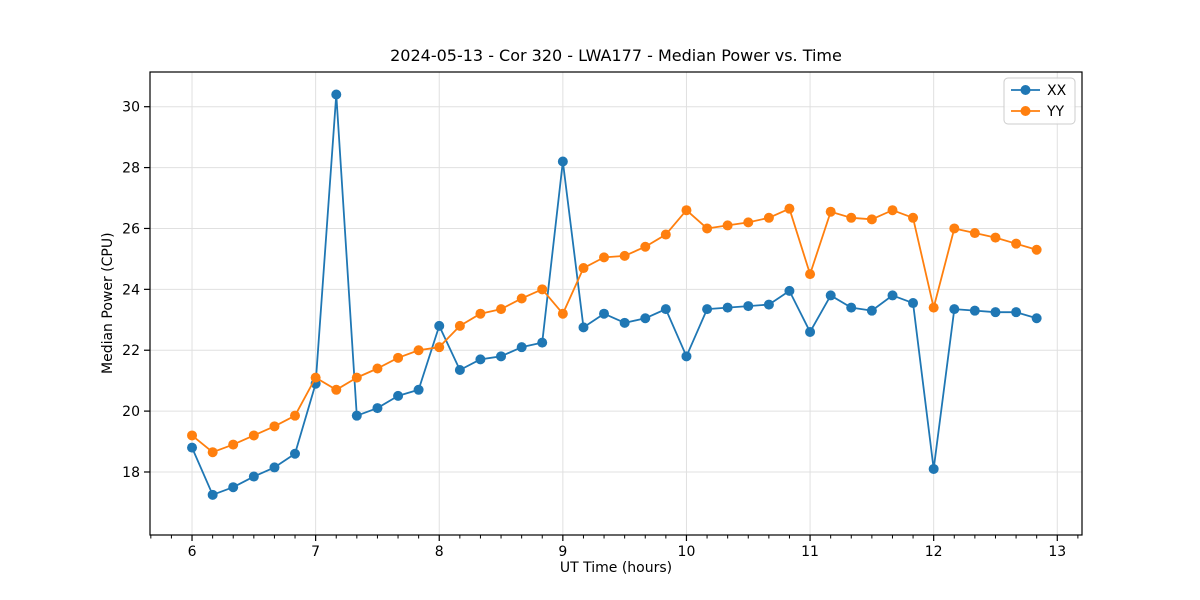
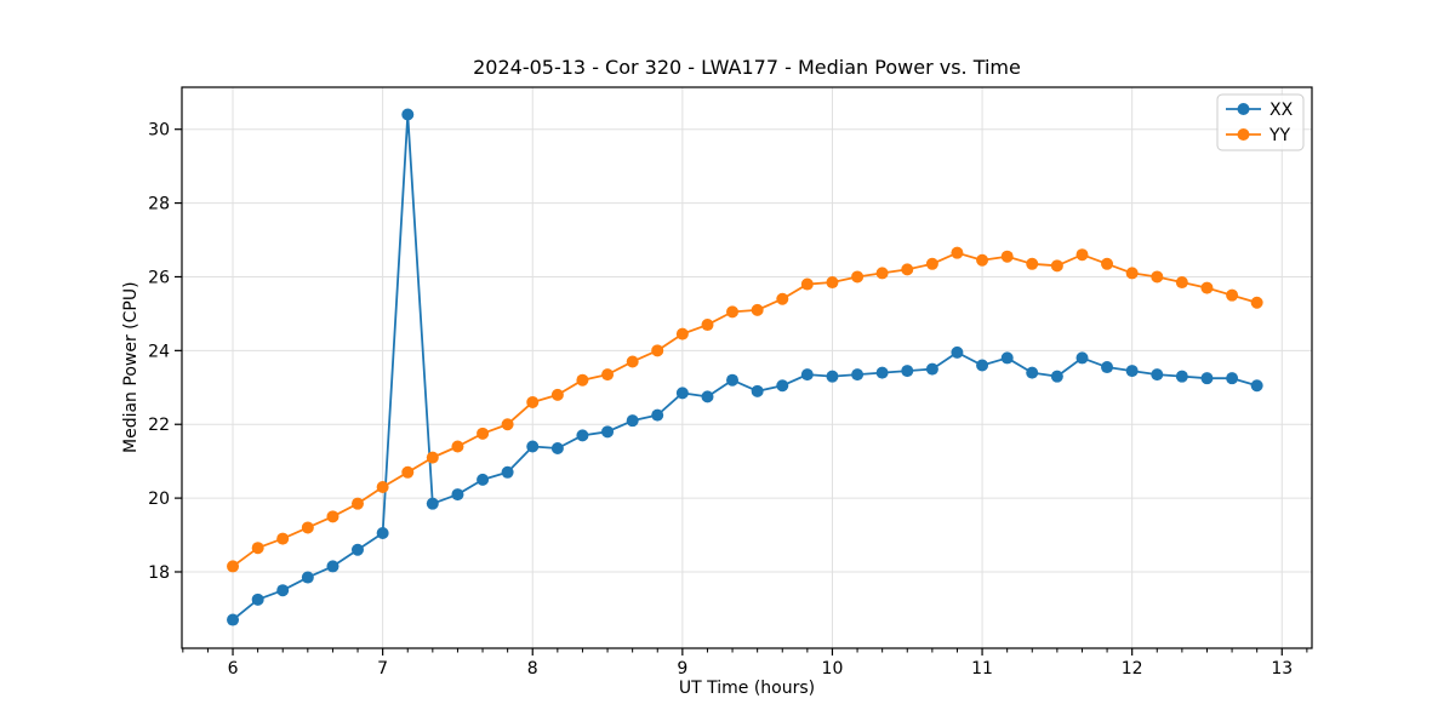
XX/6: 18.8 -> 16.7
YY/6: 19.2 -> 18.1
XX/7: 20.9 -> 19.1
YY/7: 21.1 -> 20.3
XX/8: 22.8 -> 21.4
YY/8: 22.1 -> 22.6
XX/9: 28.2 -> 22.9
YY/9: 23.2 -> 24.4
XX/10: 21.8 -> 23.3
YY/10: 26.6 -> 25.9
XX/11: 22.6 -> 23.6
YY/11: 24.5 -> 26.4
XX/12: 18.1 -> 23.4
YY/12: 23.4 -> 26.1
